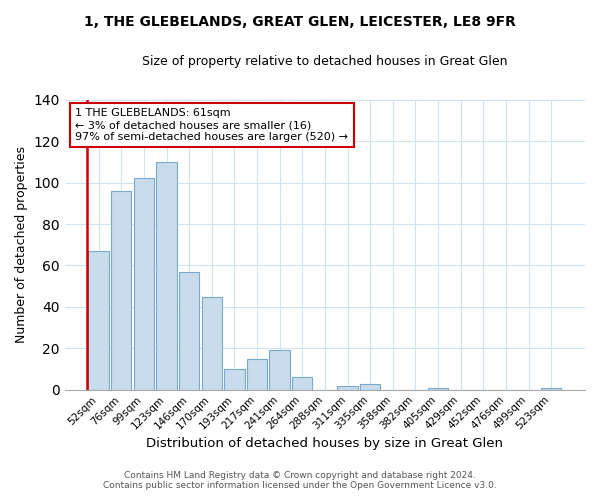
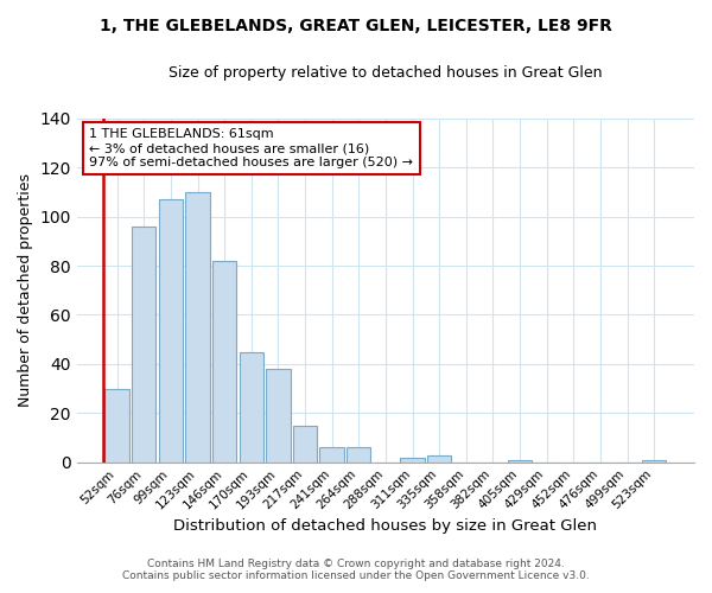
52sqm: 67 -> 30
99sqm: 102 -> 107
146sqm: 57 -> 82
193sqm: 10 -> 38
241sqm: 19 -> 6
